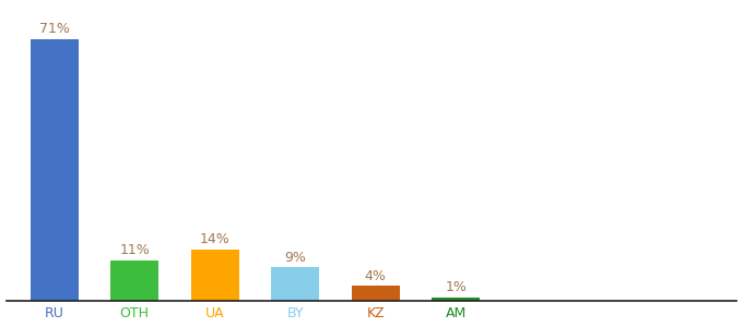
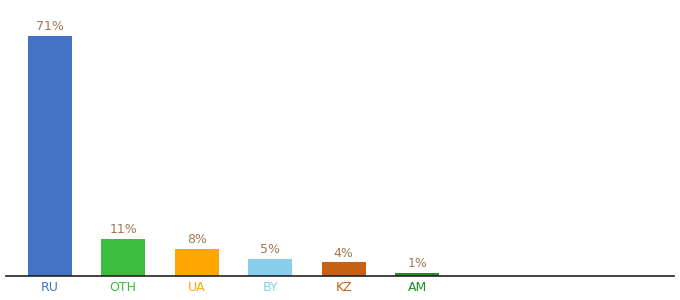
UA: 14% -> 8%
BY: 9% -> 5%
